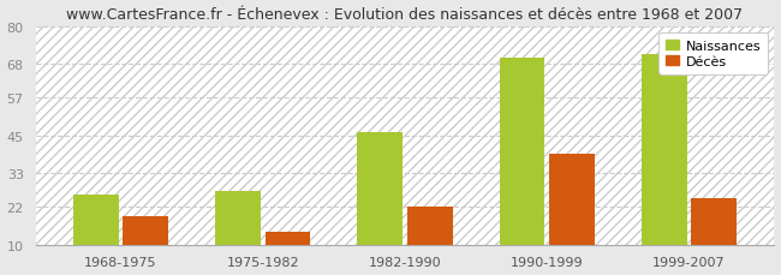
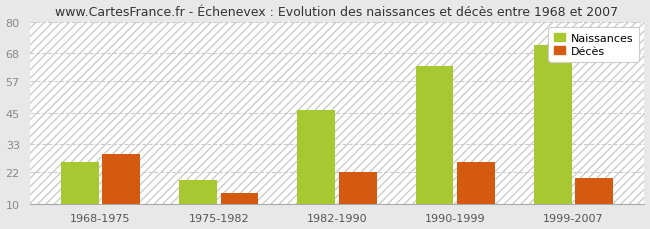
Décès/1968-1975: 19 -> 29
Naissances/1975-1982: 27 -> 19
Naissances/1990-1999: 70 -> 63
Décès/1990-1999: 39 -> 26
Décès/1999-2007: 25 -> 20
